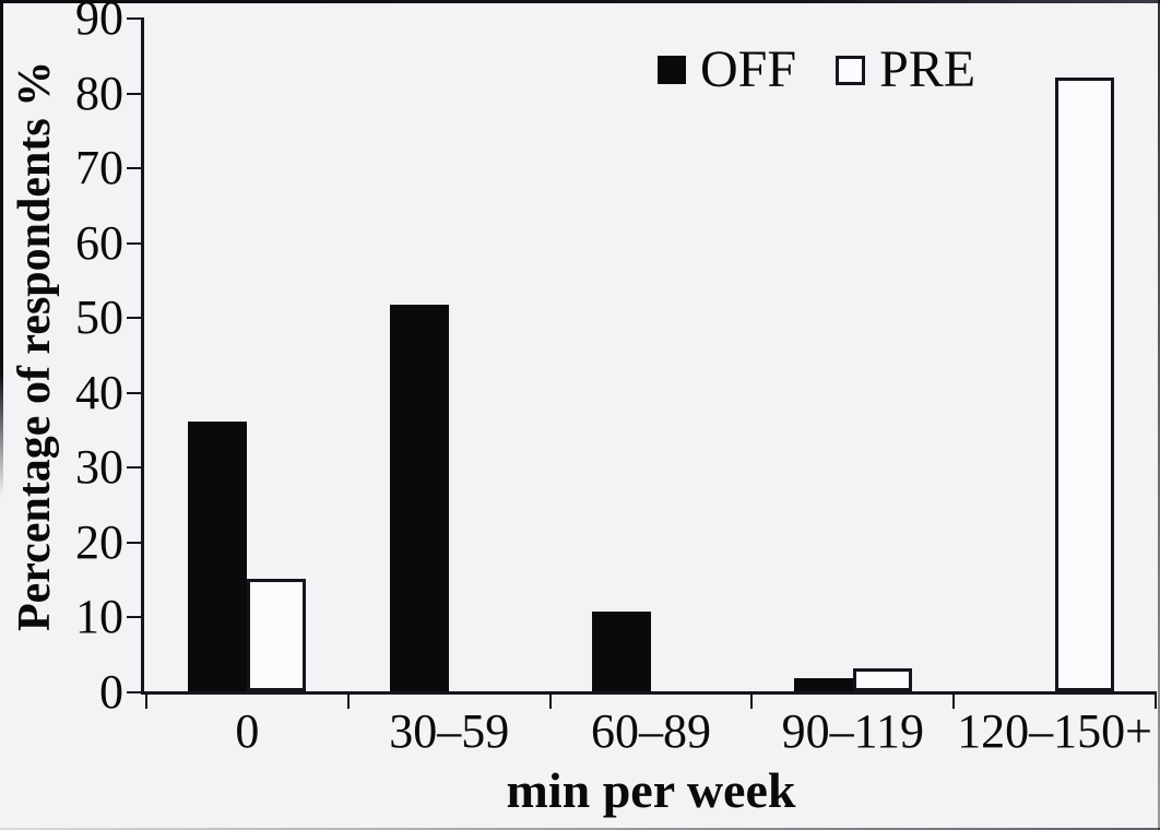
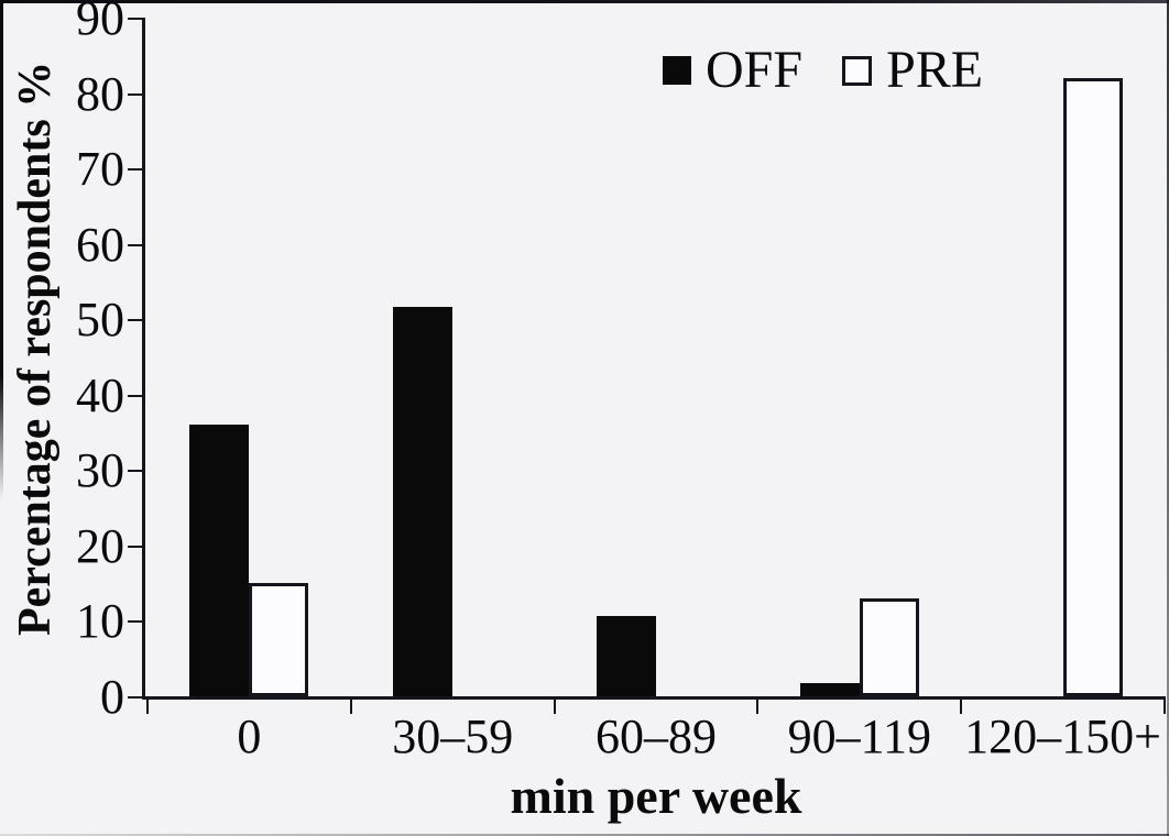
PRE/90–119: 3 -> 13
